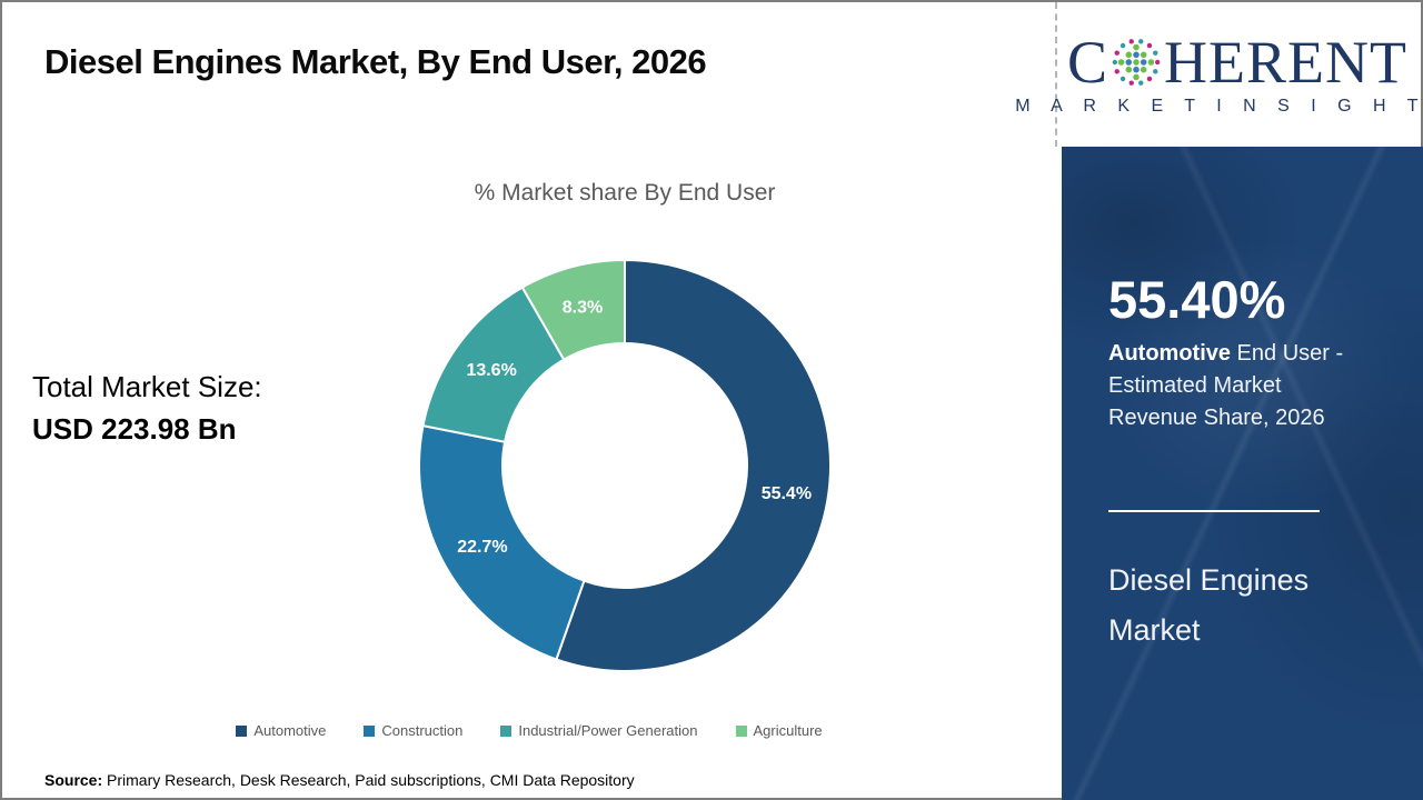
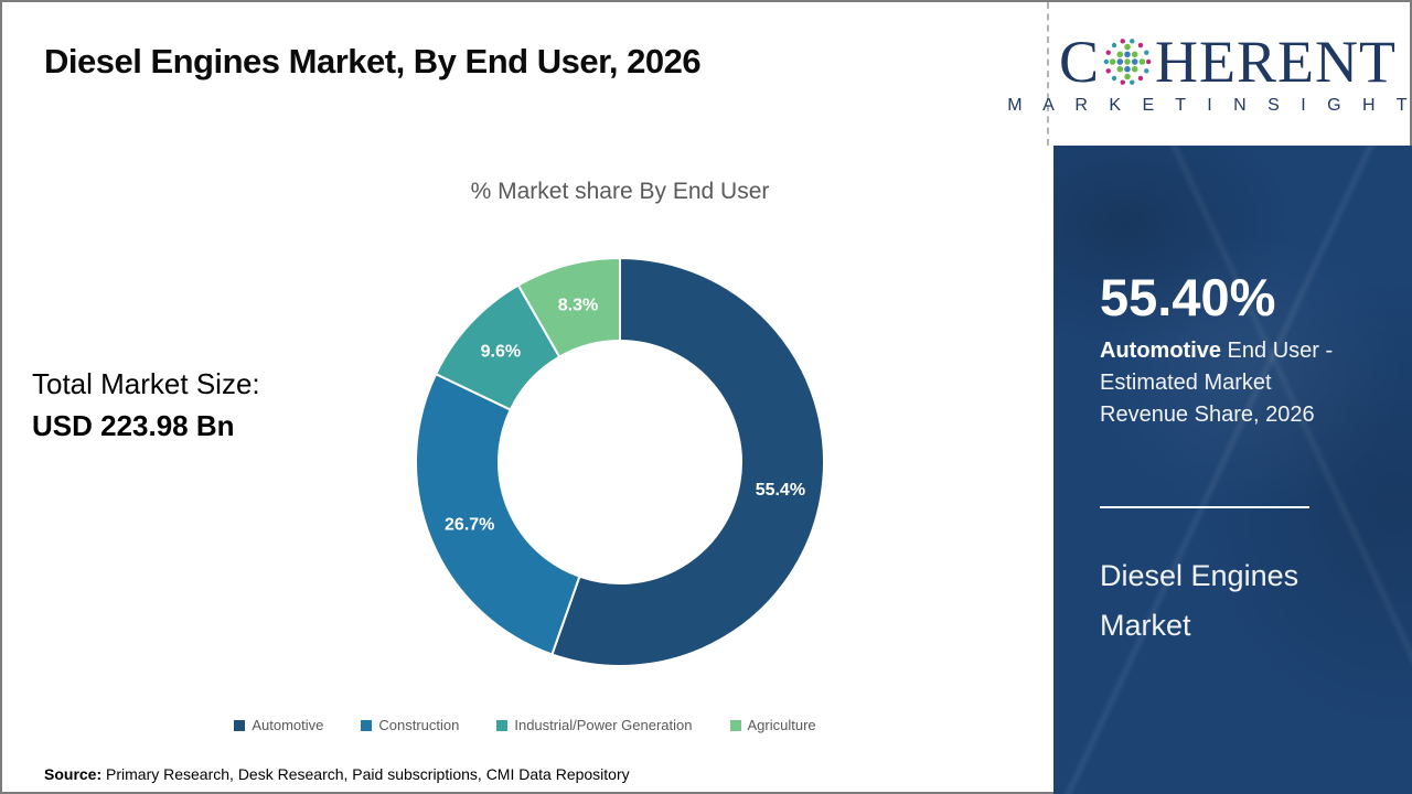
Construction: 22.7% -> 26.7%
Industrial/Power Generation: 13.6% -> 9.6%
